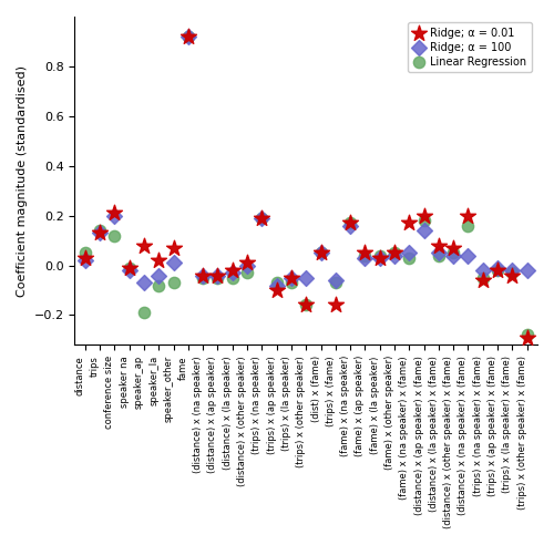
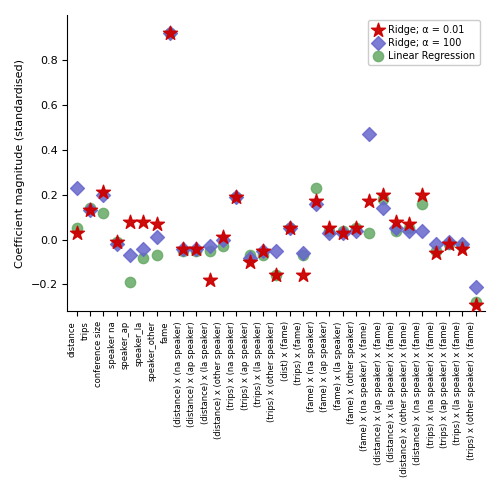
Ridge; α = 100/distance: 0.02 -> 0.23
Ridge; α = 0.01/speaker_la: 0.02 -> 0.08
Ridge; α = 0.01/(distance) x (la speaker): -0.02 -> -0.18
Linear Regression/(fame) x (na speaker): 0.17 -> 0.23
Ridge; α = 100/(fame) x (na speaker) x (fame): 0.05 -> 0.47
Ridge; α = 100/(trips) x (other speaker) x (fame): -0.02 -> -0.21
